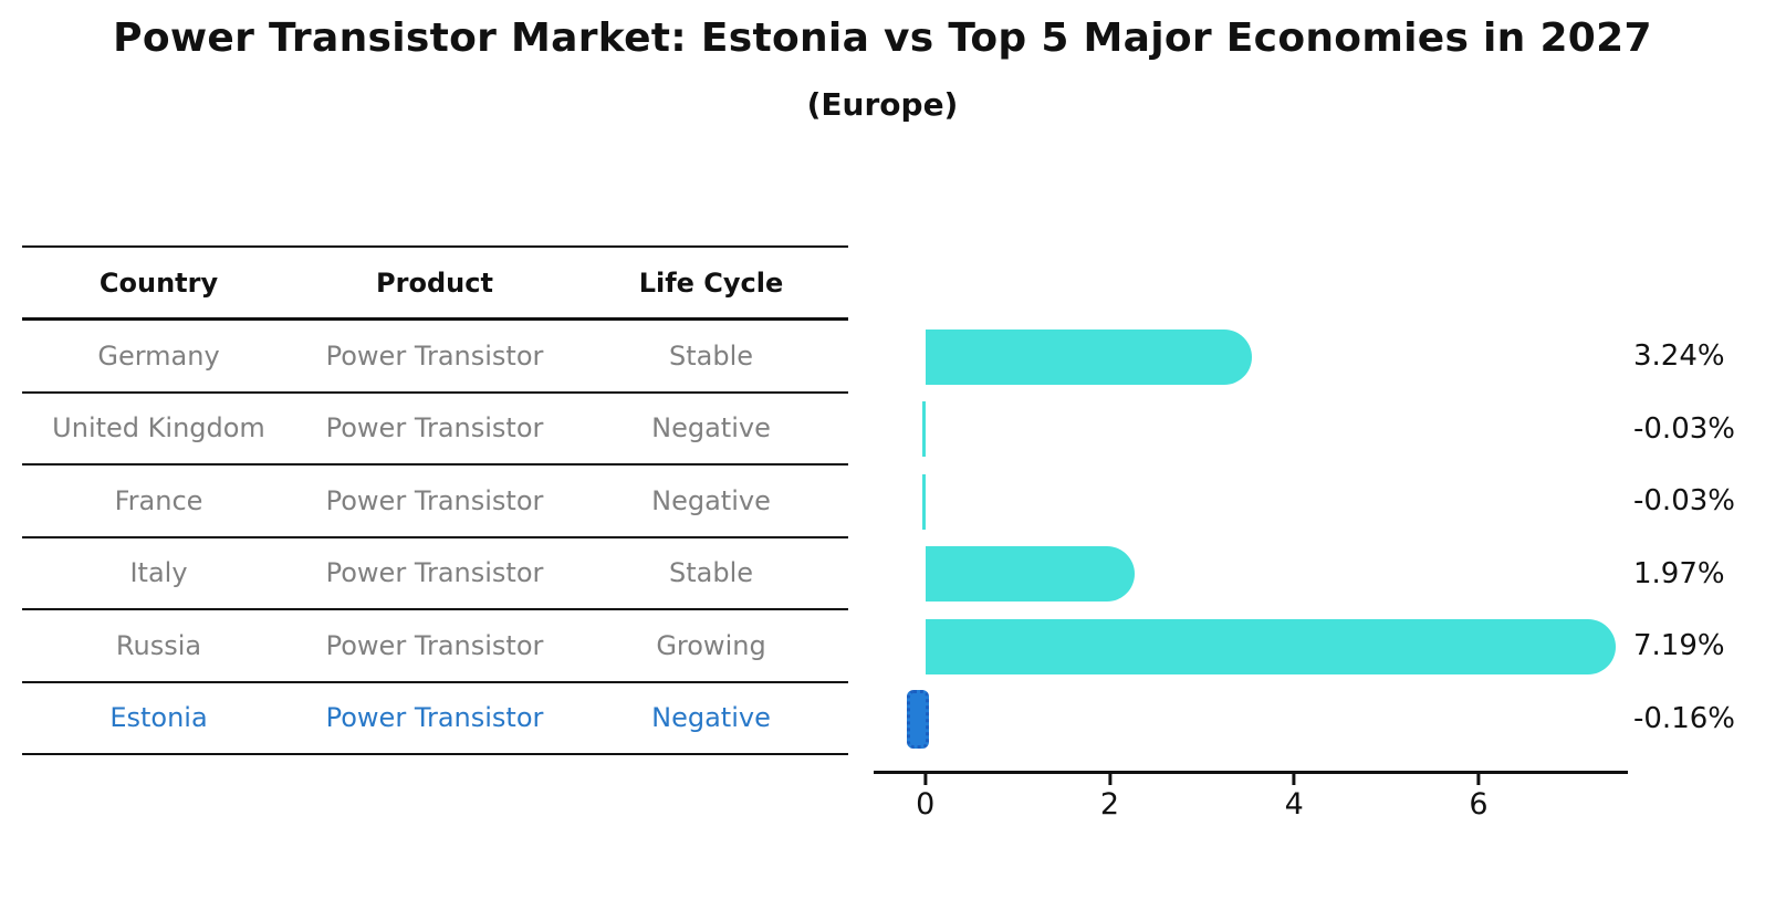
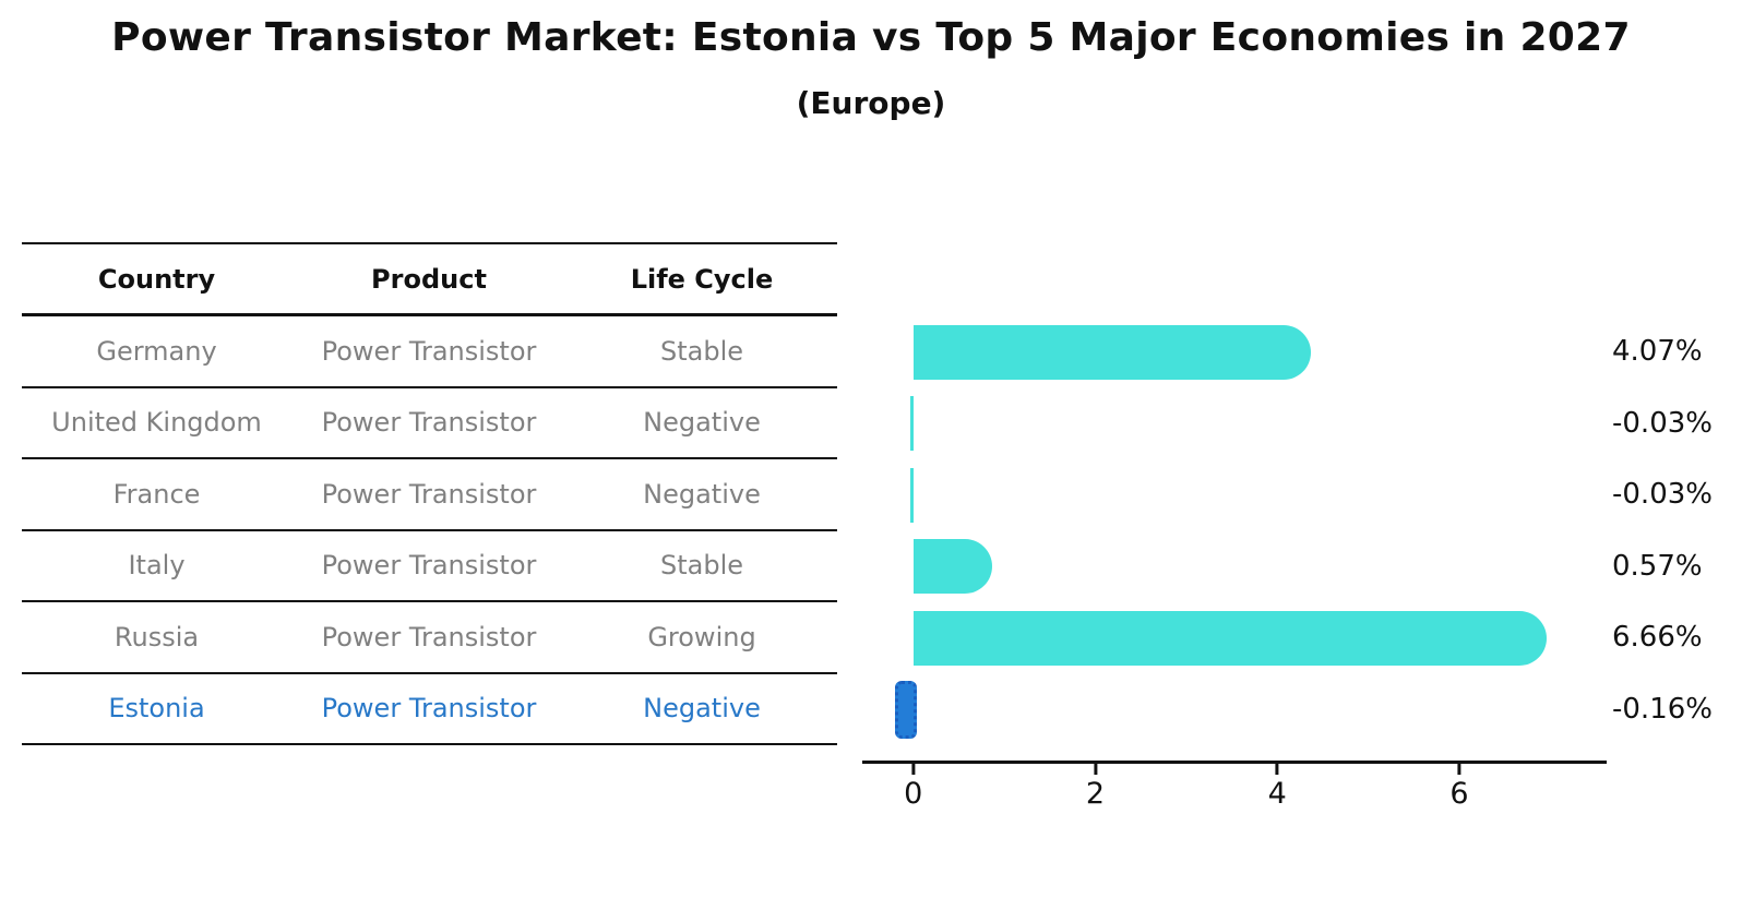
Germany: 3.24% -> 4.07%
Italy: 1.97% -> 0.57%
Russia: 7.19% -> 6.66%
